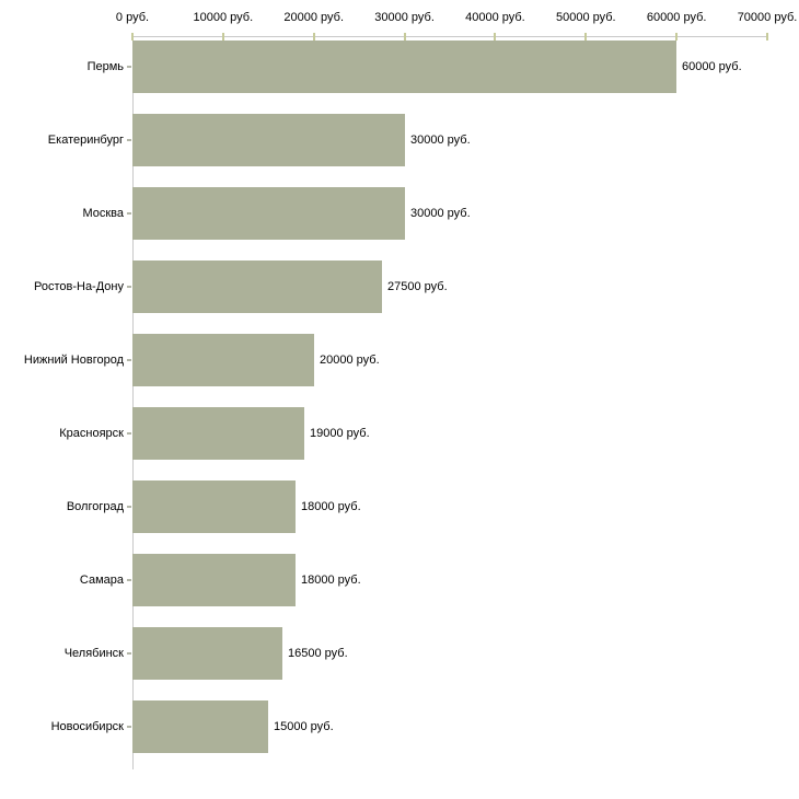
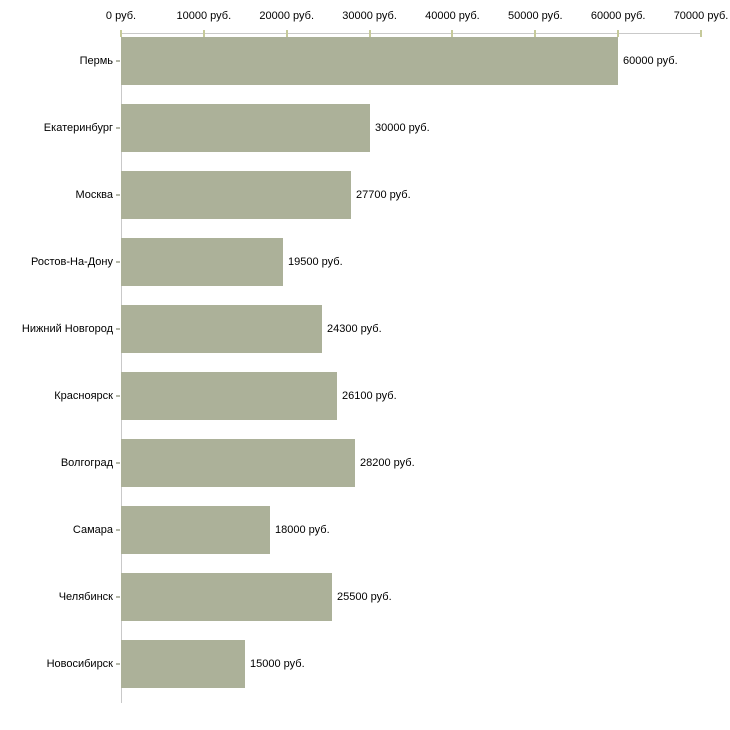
Москва: 30000 -> 27700
Ростов-На-Дону: 27500 -> 19500
Нижний Новгород: 20000 -> 24300
Красноярск: 19000 -> 26100
Волгоград: 18000 -> 28200
Челябинск: 16500 -> 25500
